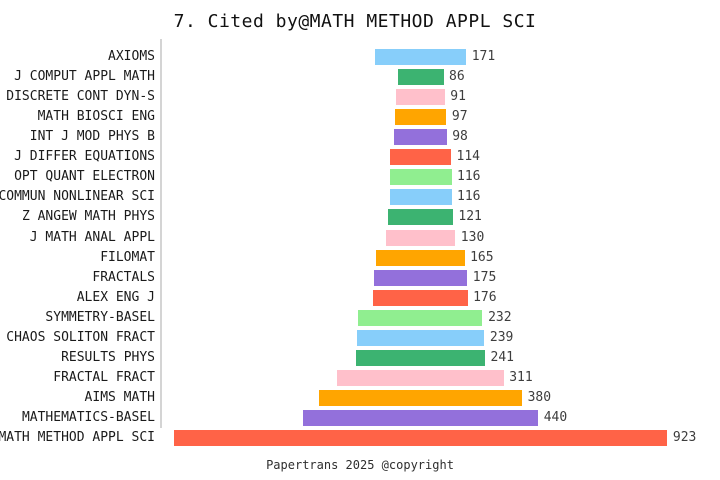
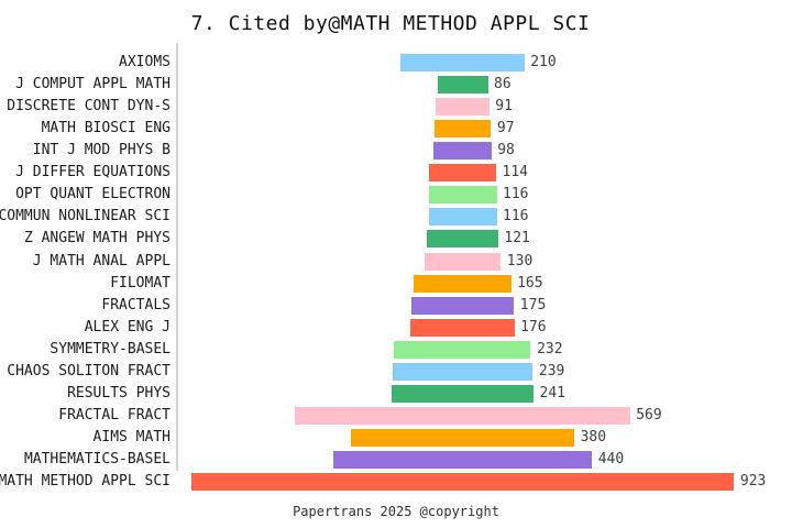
AXIOMS: 171 -> 210
FRACTAL FRACT: 311 -> 569
